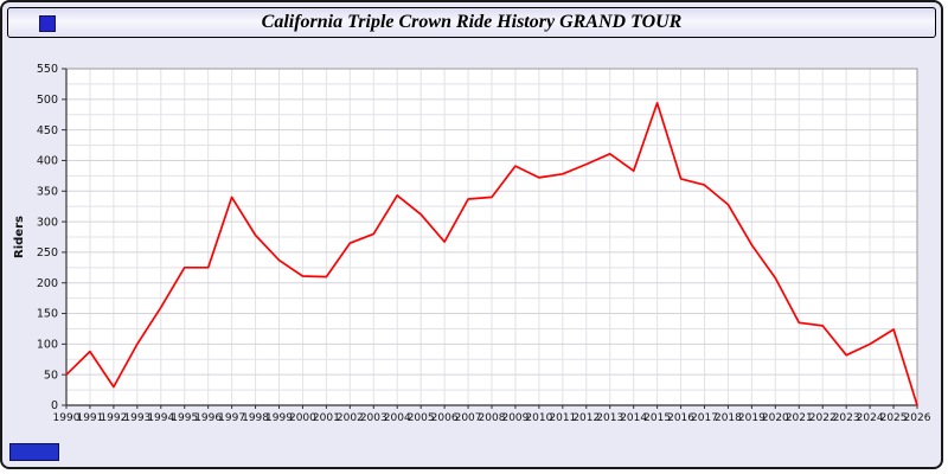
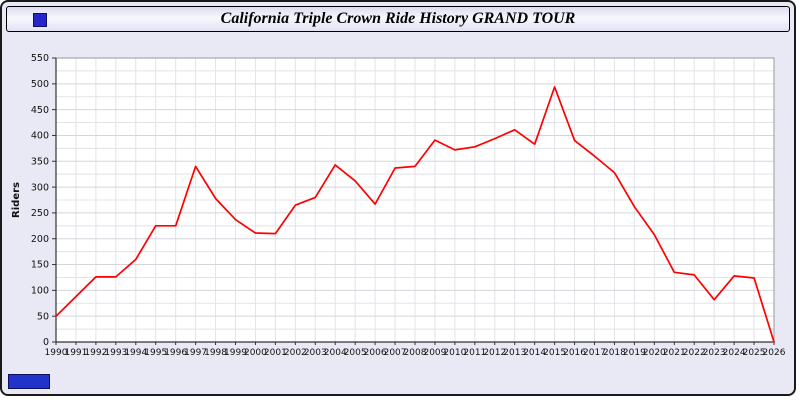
1992: 30 -> 130
1993: 100 -> 130
2016: 370 -> 390
2024: 100 -> 130
